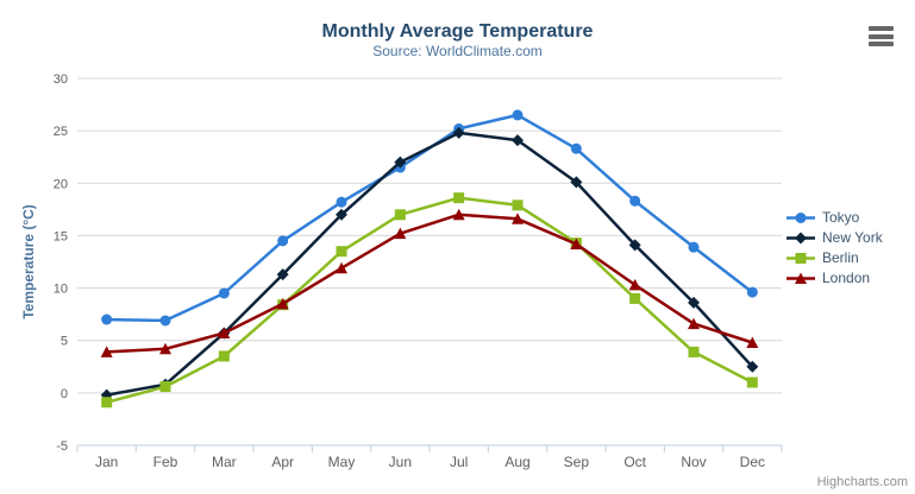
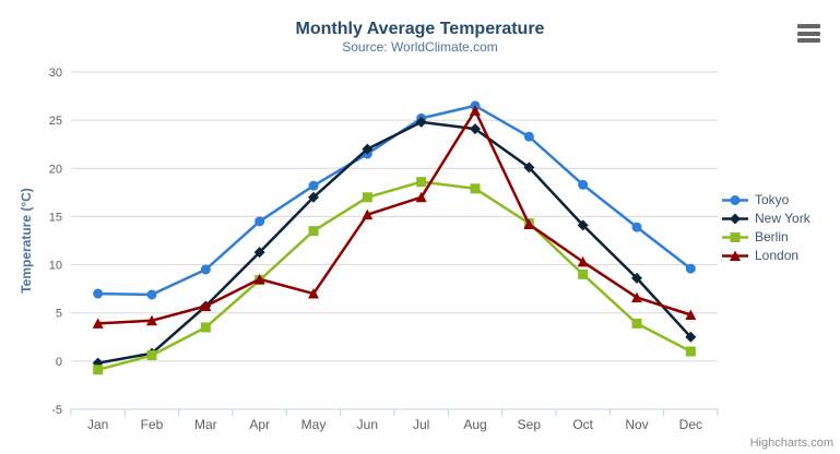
London/May: 12 -> 7
London/Aug: 17 -> 26
